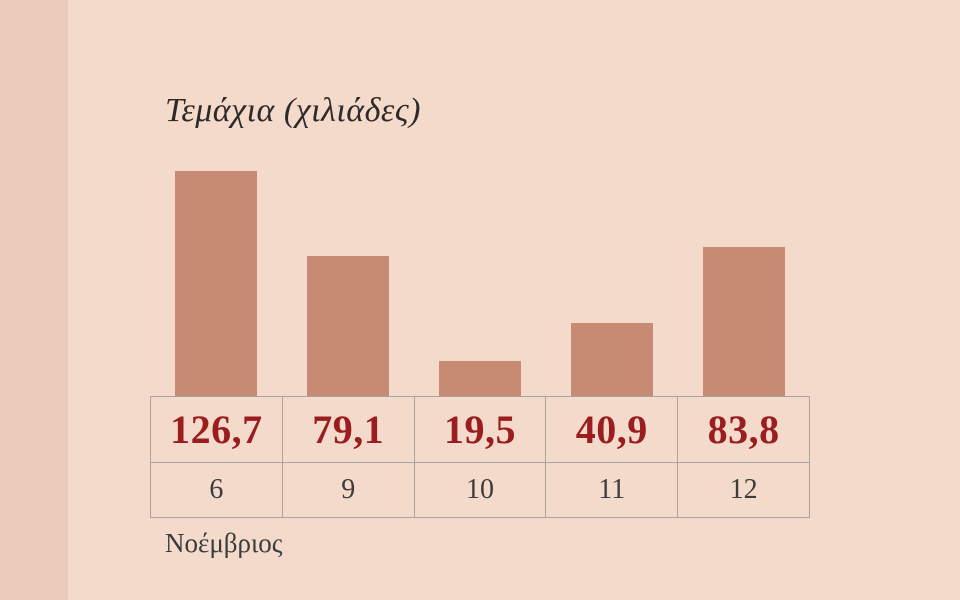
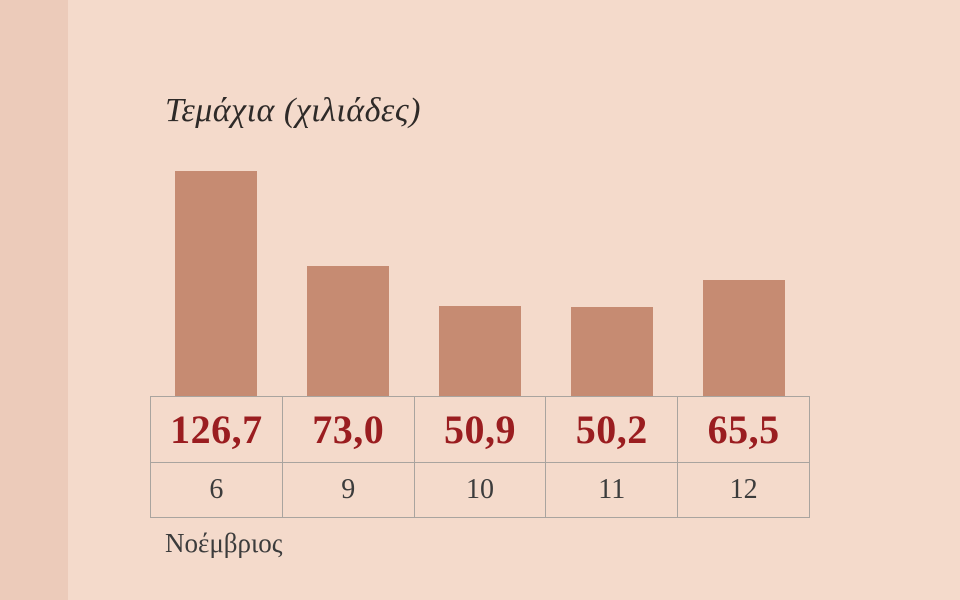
9: 79,1 -> 73,0
10: 19,5 -> 50,9
11: 40,9 -> 50,2
12: 83,8 -> 65,5
